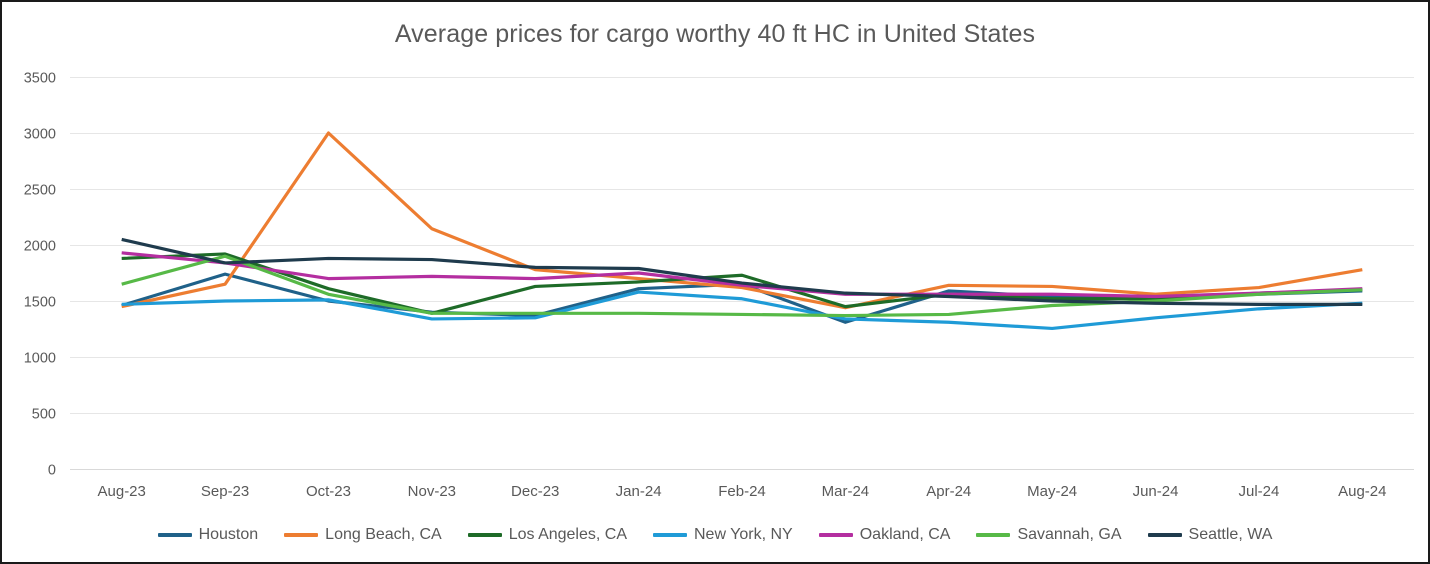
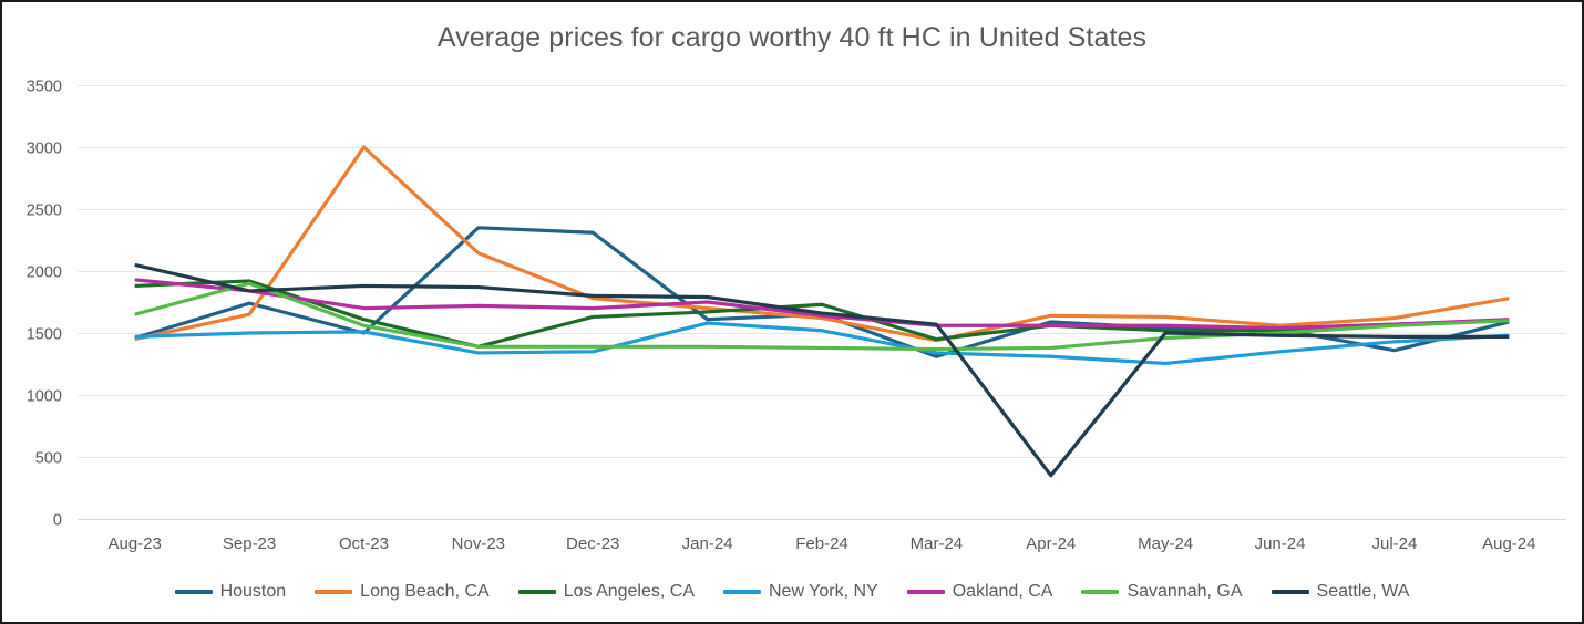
Houston/Nov-23: 1400 -> 2350
Houston/Dec-23: 1370 -> 2310
Seattle, WA/Apr-24: 1540 -> 350
Houston/Jul-24: 1560 -> 1360
